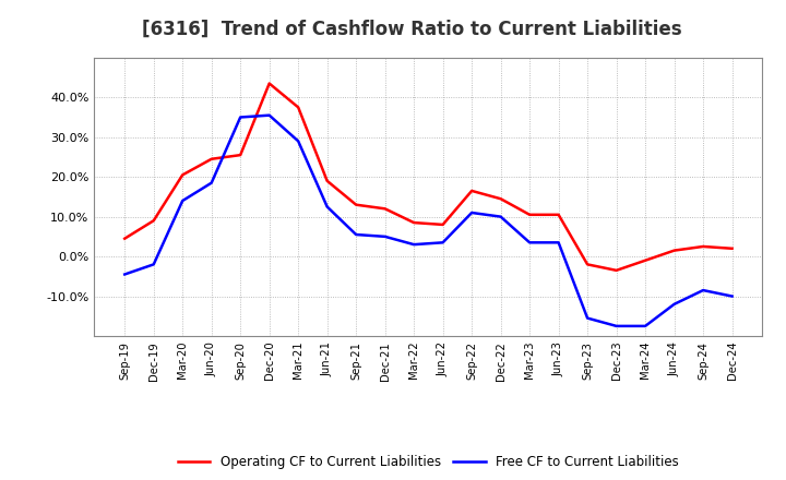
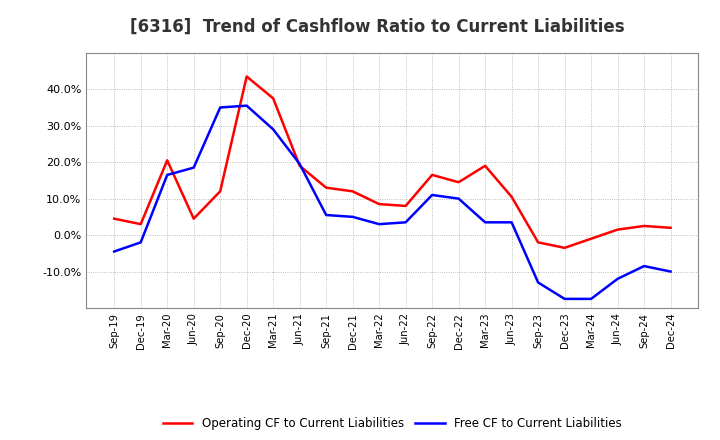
Operating CF to Current Liabilities/Dec-19: 9.0% -> 3.0%
Free CF to Current Liabilities/Mar-20: 14.0% -> 16.5%
Operating CF to Current Liabilities/Jun-20: 24.5% -> 4.5%
Operating CF to Current Liabilities/Sep-20: 25.5% -> 12.0%
Free CF to Current Liabilities/Jun-21: 12.5% -> 19.5%
Operating CF to Current Liabilities/Mar-23: 10.5% -> 19.0%
Free CF to Current Liabilities/Sep-23: -15.5% -> -13.0%
